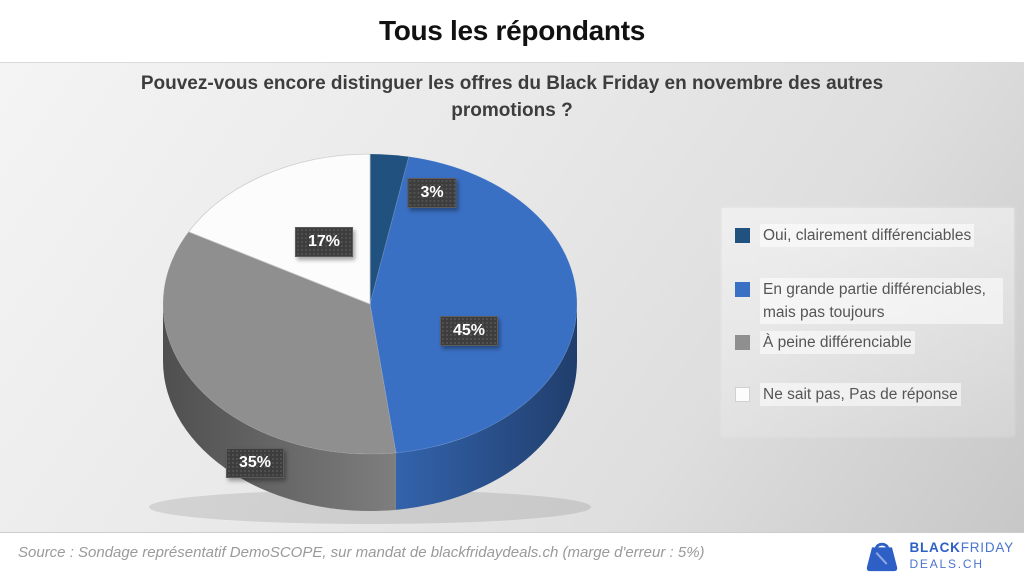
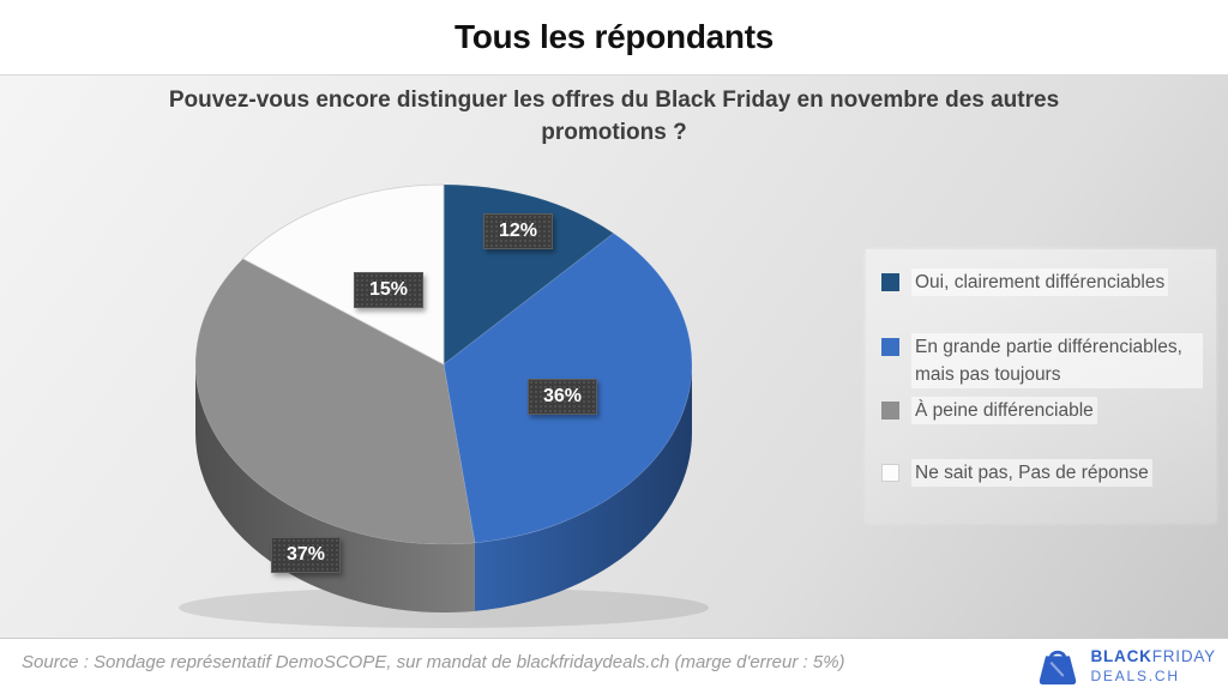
Oui, clairement différenciables: 3% -> 12%
En grande partie différenciables, mais pas toujours: 45% -> 36%
À peine différenciable: 35% -> 37%
Ne sait pas, Pas de réponse: 17% -> 15%
